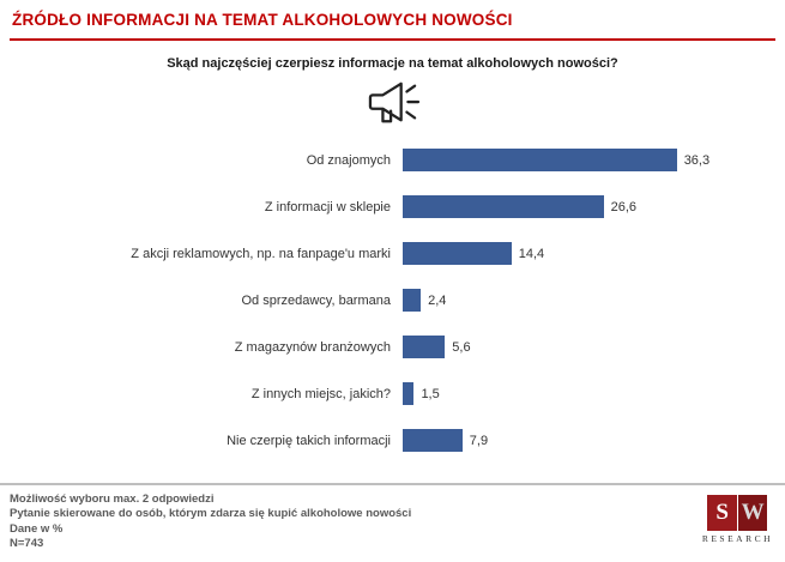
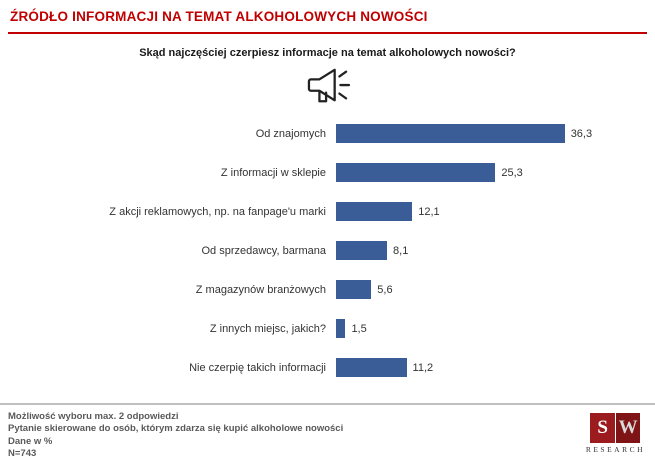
Z informacji w sklepie: 26,6 -> 25,3
Z akcji reklamowych, np. na fanpage'u marki: 14,4 -> 12,1
Od sprzedawcy, barmana: 2,4 -> 8,1
Nie czerpię takich informacji: 7,9 -> 11,2
